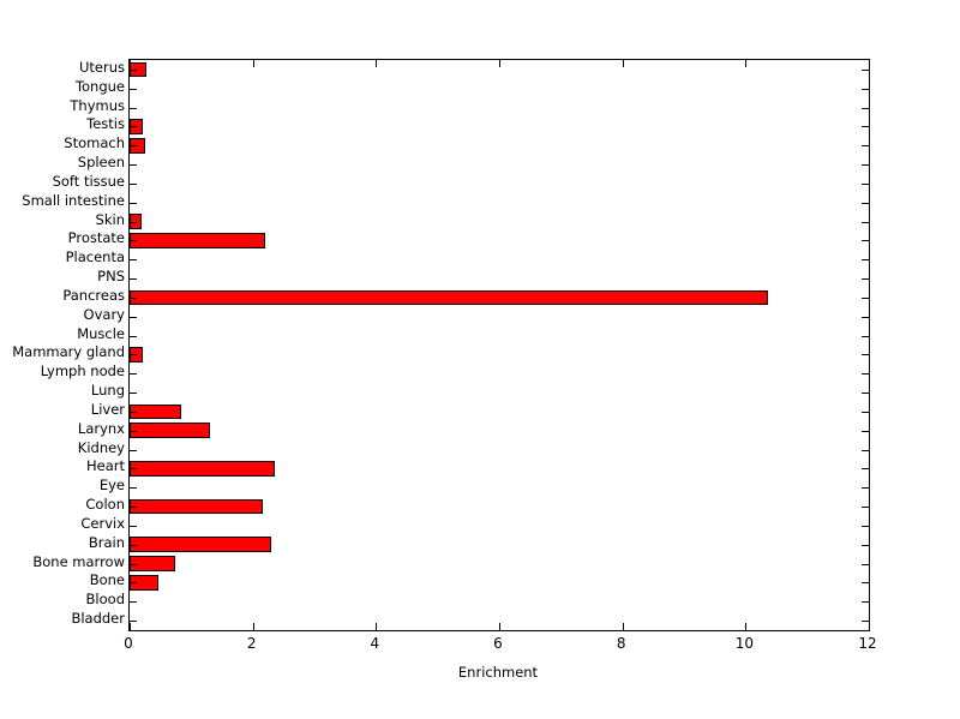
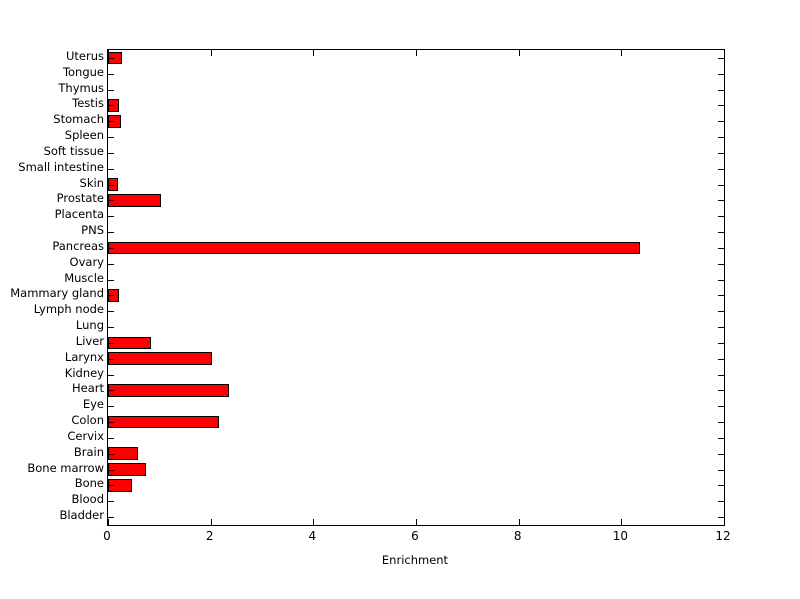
Prostate: 2.2 -> 1.0
Larynx: 1.3 -> 2.0
Brain: 2.3 -> 0.6
